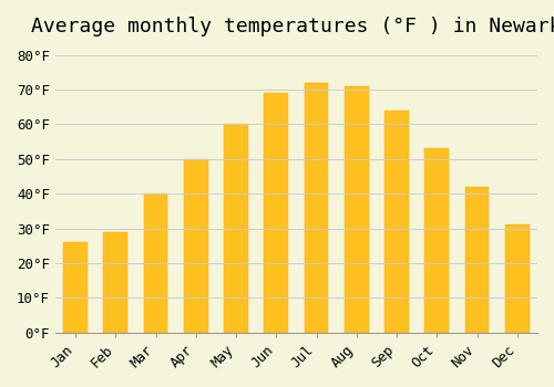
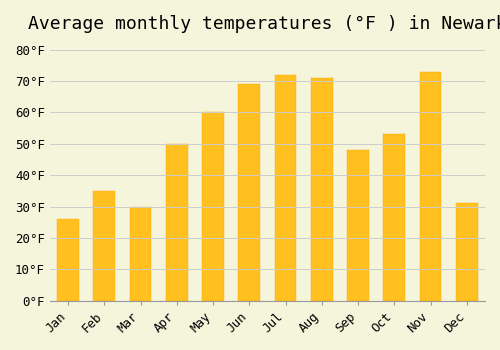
Feb: 29°F -> 35°F
Mar: 40°F -> 30°F
Sep: 64°F -> 48°F
Nov: 42°F -> 73°F
